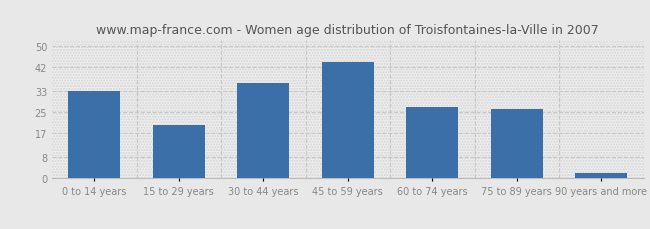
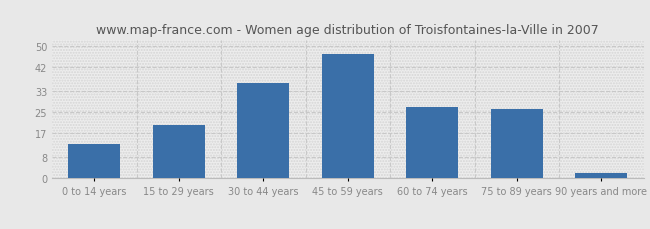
0 to 14 years: 33 -> 13
45 to 59 years: 44 -> 47
